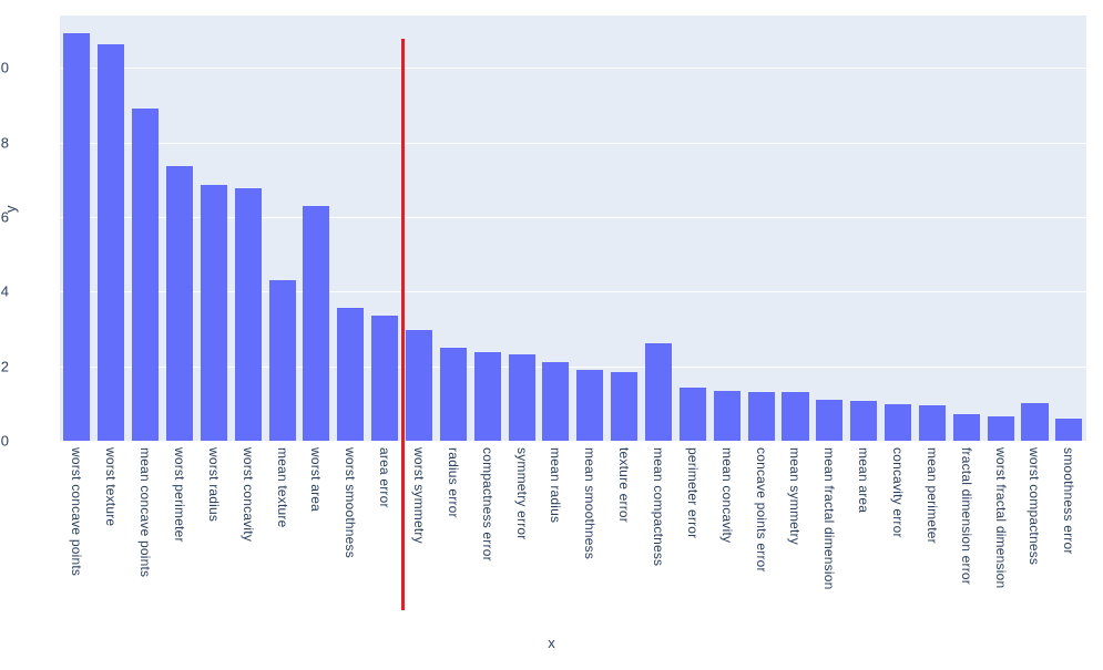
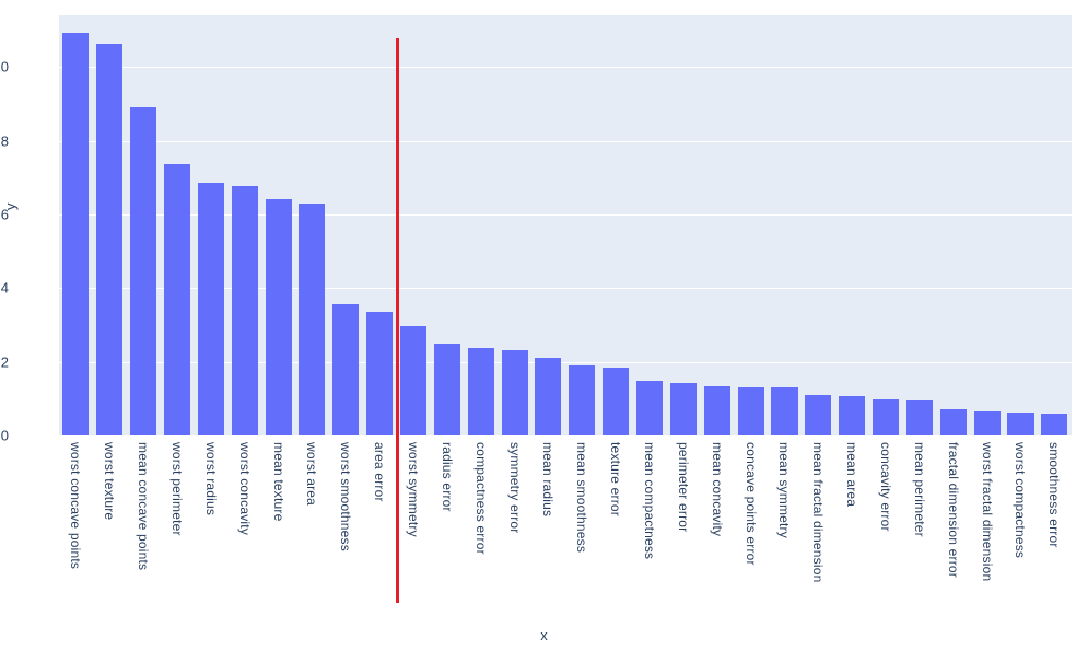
mean texture: 4.3 -> 6.4
mean compactness: 2.6 -> 1.5
worst compactness: 1.0 -> 0.6
